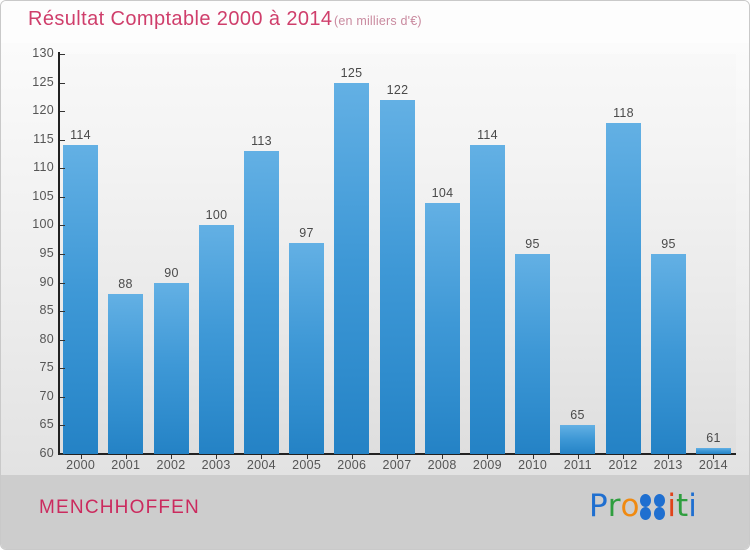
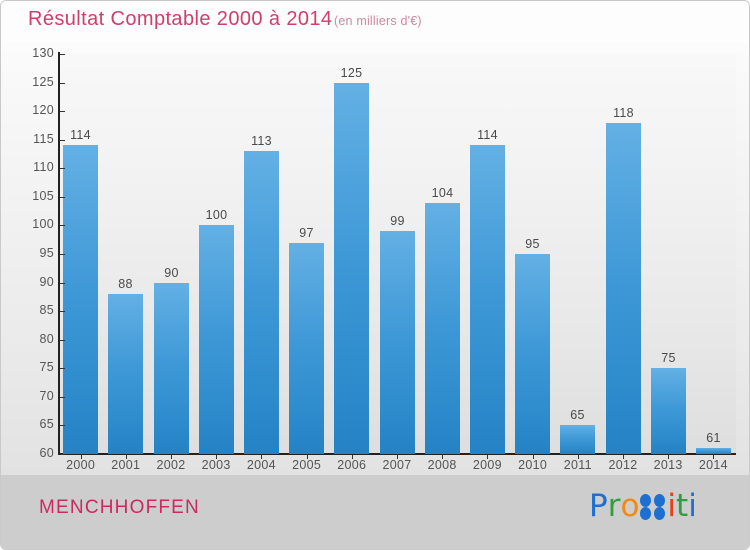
2007: 122 -> 99
2013: 95 -> 75
